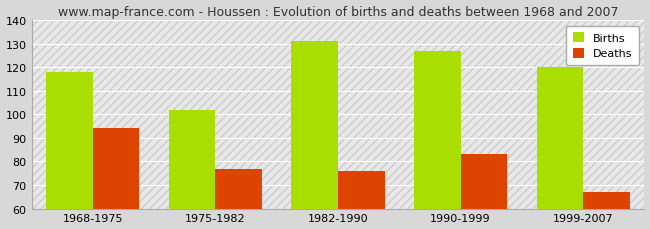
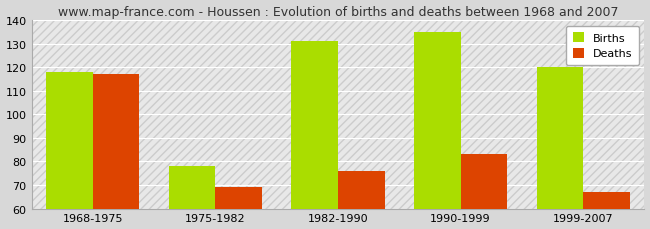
Deaths/1968-1975: 94 -> 117
Births/1975-1982: 102 -> 78
Deaths/1975-1982: 77 -> 69
Births/1990-1999: 127 -> 135
